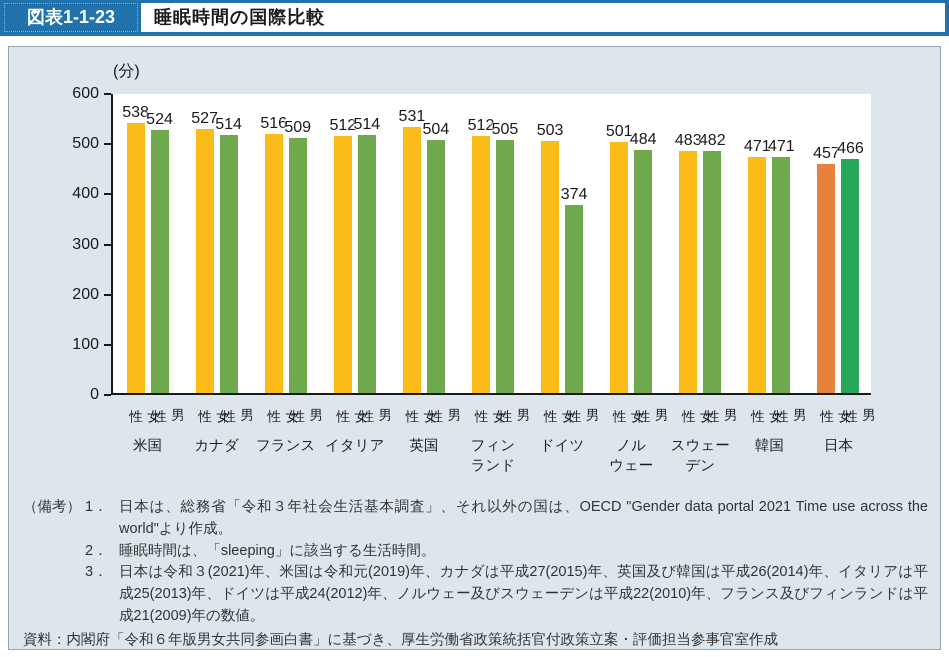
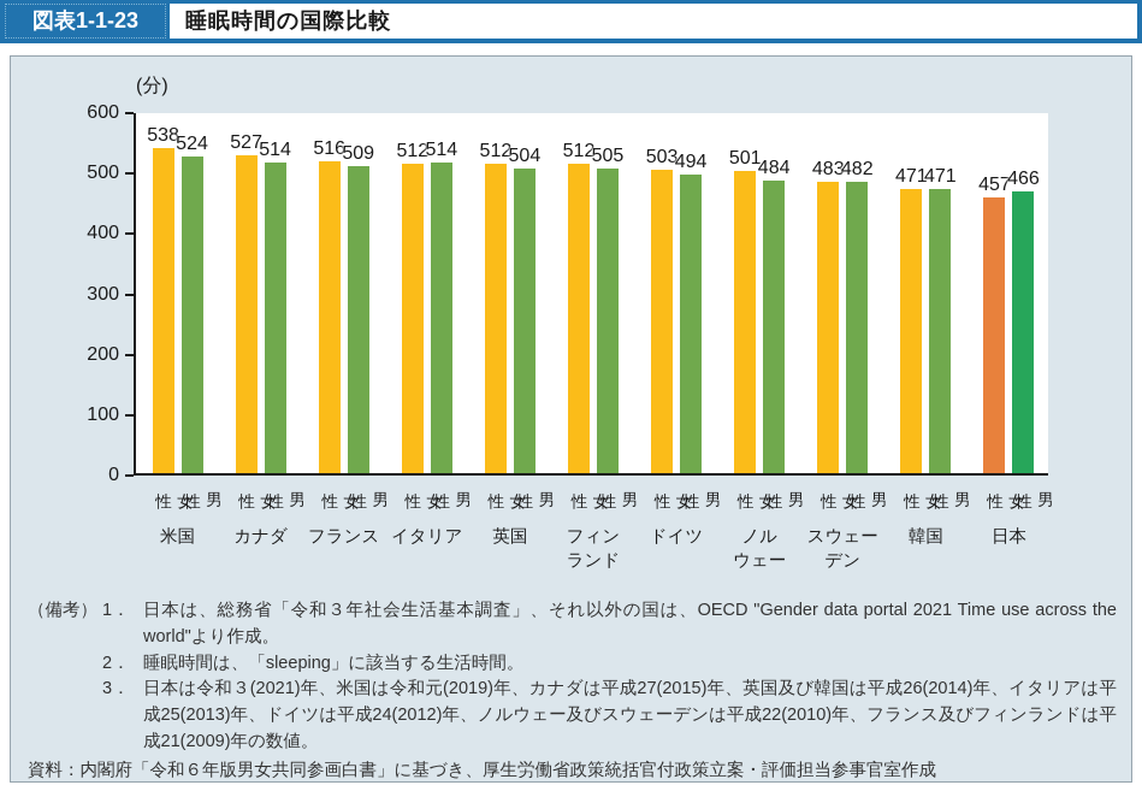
女性/英国: 531 -> 512
男性/ドイツ: 374 -> 494
